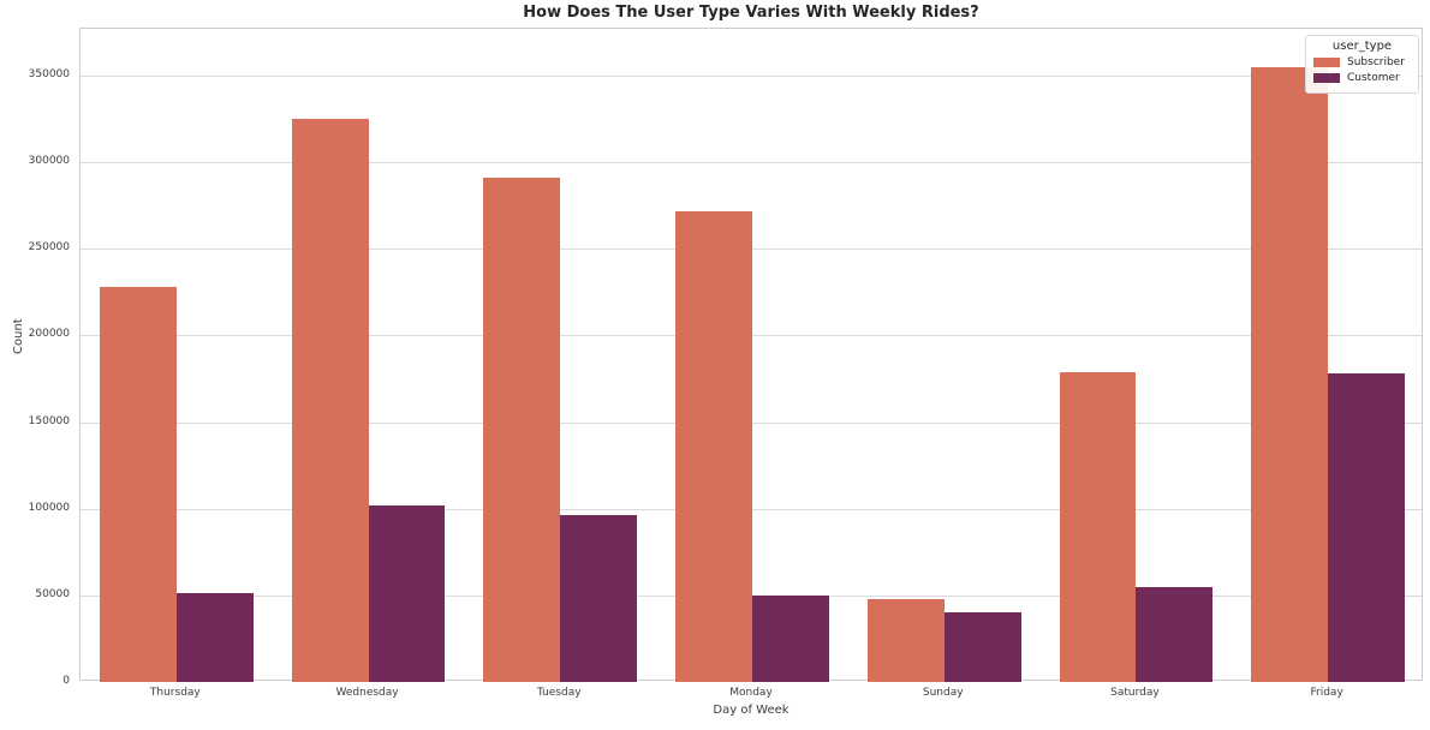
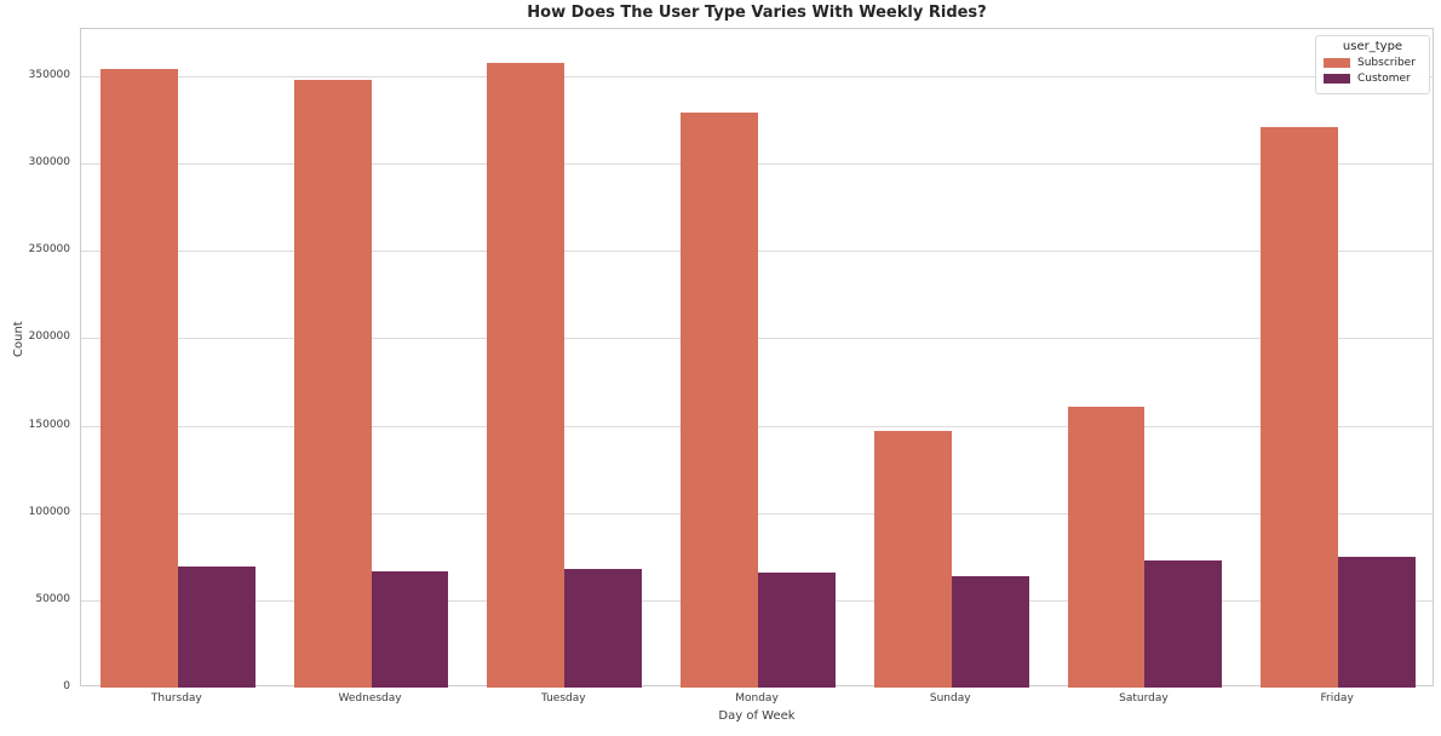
Subscriber/Thursday: 228000 -> 354000
Customer/Thursday: 51000 -> 70000
Subscriber/Wednesday: 325000 -> 348000
Customer/Wednesday: 102000 -> 66000
Subscriber/Tuesday: 291000 -> 358000
Customer/Tuesday: 96000 -> 68000
Subscriber/Monday: 272000 -> 330000
Customer/Monday: 50000 -> 66000
Subscriber/Sunday: 48000 -> 147000
Customer/Sunday: 40000 -> 64000
Subscriber/Saturday: 179000 -> 161000
Customer/Saturday: 55000 -> 72000
Subscriber/Friday: 355000 -> 321000
Customer/Friday: 178000 -> 74000
